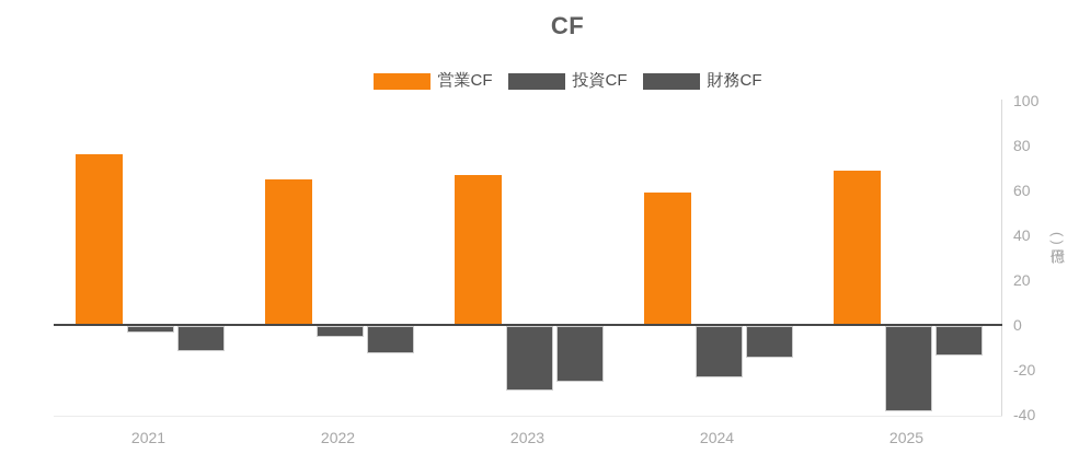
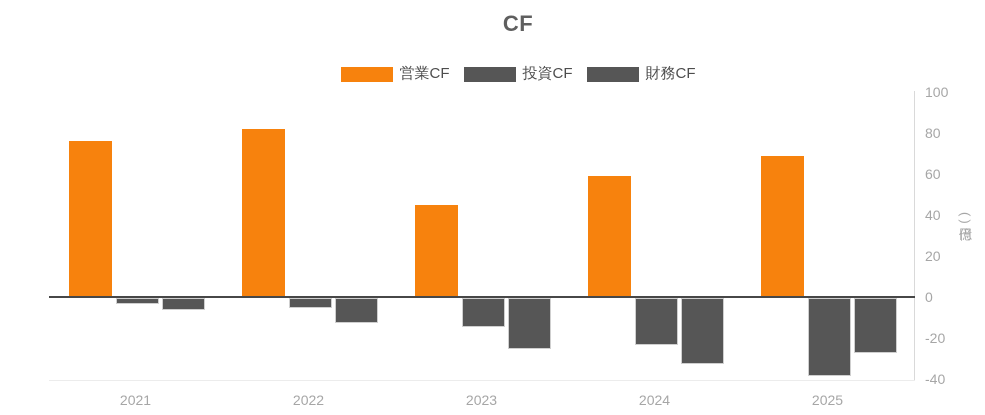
財務CF/2021: -11 -> -6
営業CF/2022: 65 -> 82
営業CF/2023: 67 -> 45
投資CF/2023: -29 -> -14
財務CF/2024: -14 -> -32
財務CF/2025: -13 -> -27
